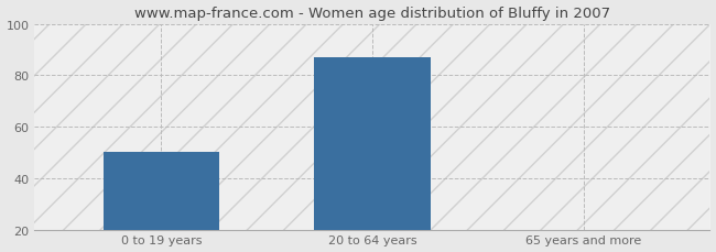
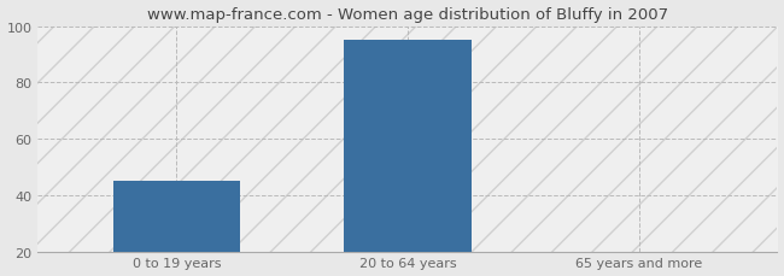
0 to 19 years: 50 -> 45
20 to 64 years: 87 -> 95
